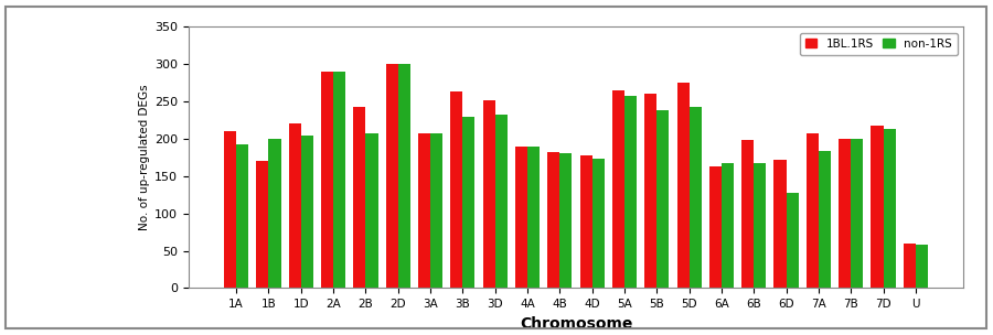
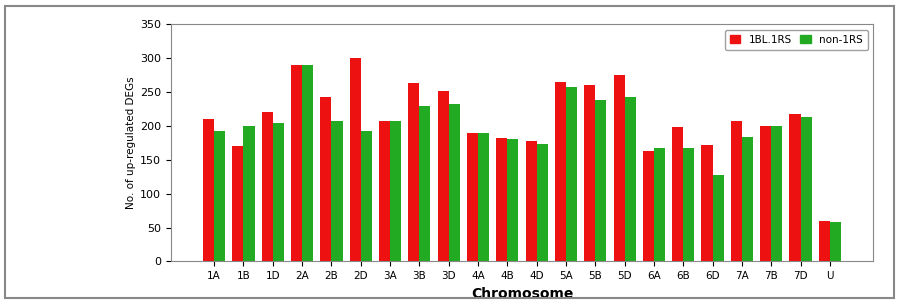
non-1RS/2D: 300 -> 192
